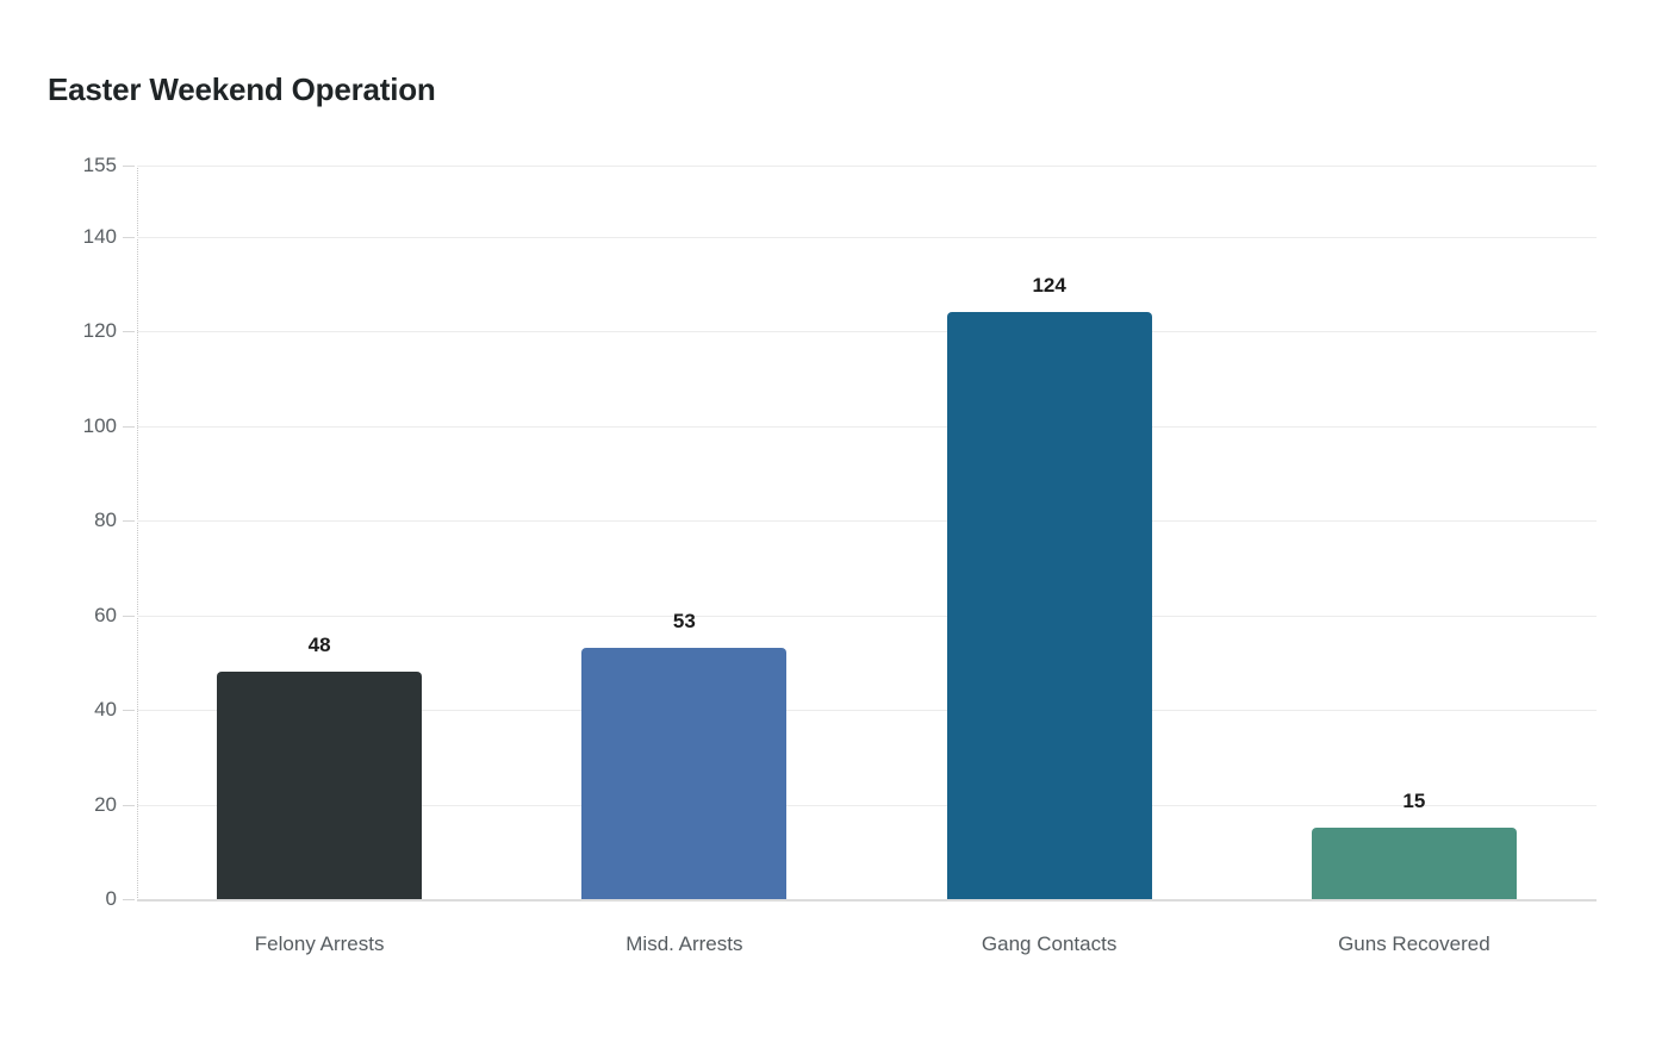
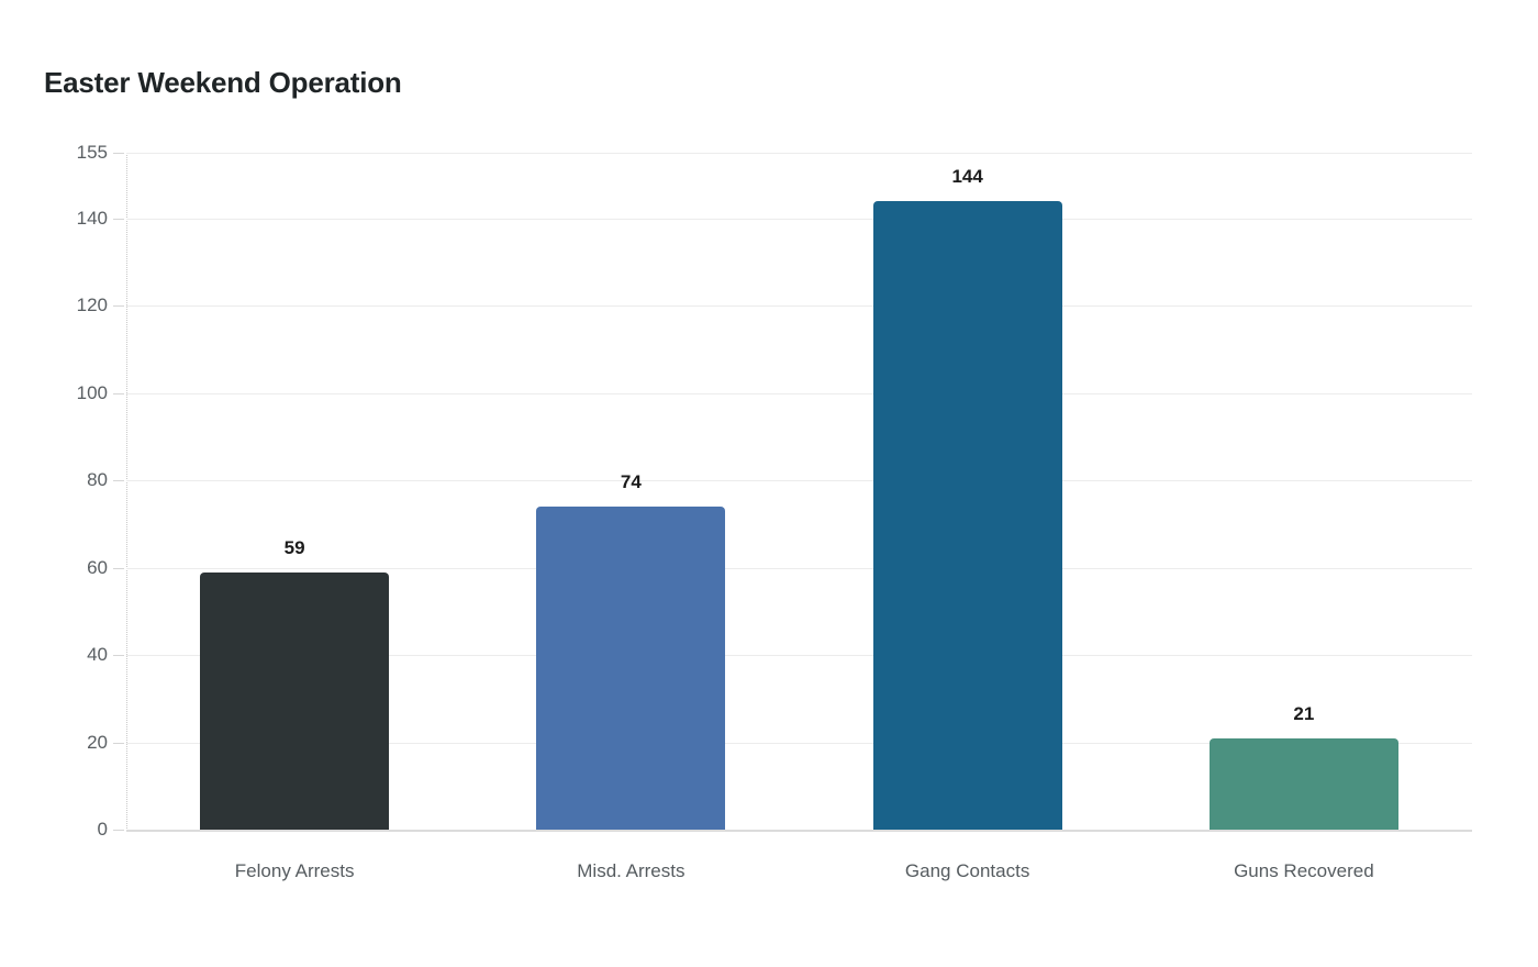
Felony Arrests: 48 -> 59
Misd. Arrests: 53 -> 74
Gang Contacts: 124 -> 144
Guns Recovered: 15 -> 21
